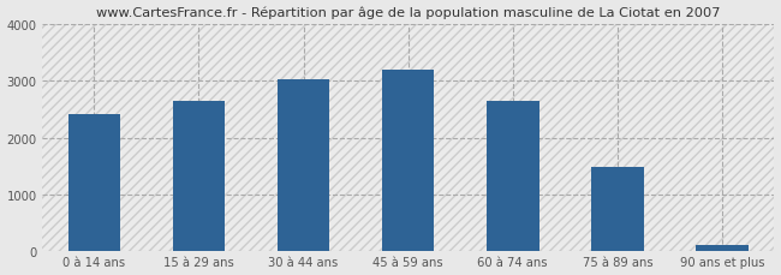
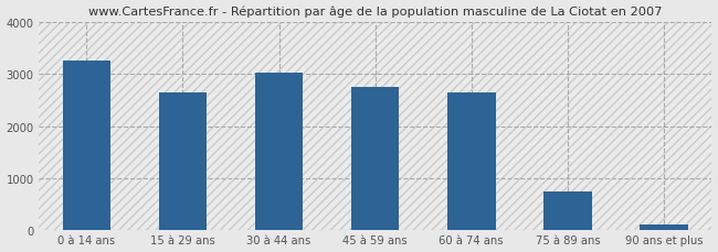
0 à 14 ans: 2420 -> 3250
45 à 59 ans: 3200 -> 2750
75 à 89 ans: 1480 -> 750
